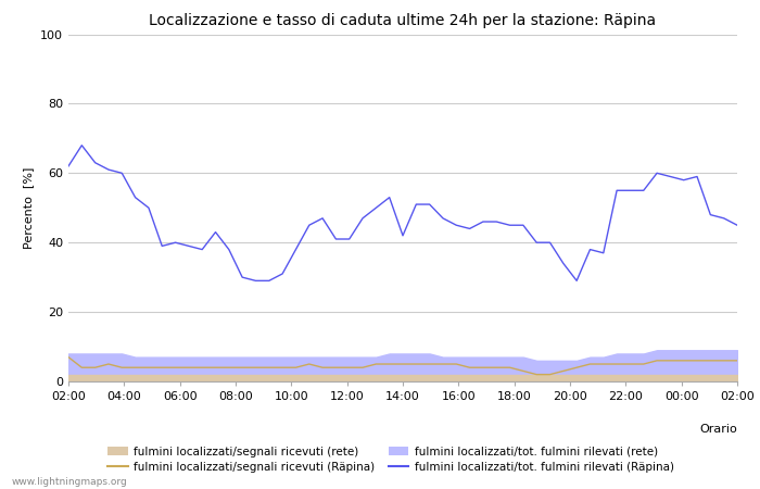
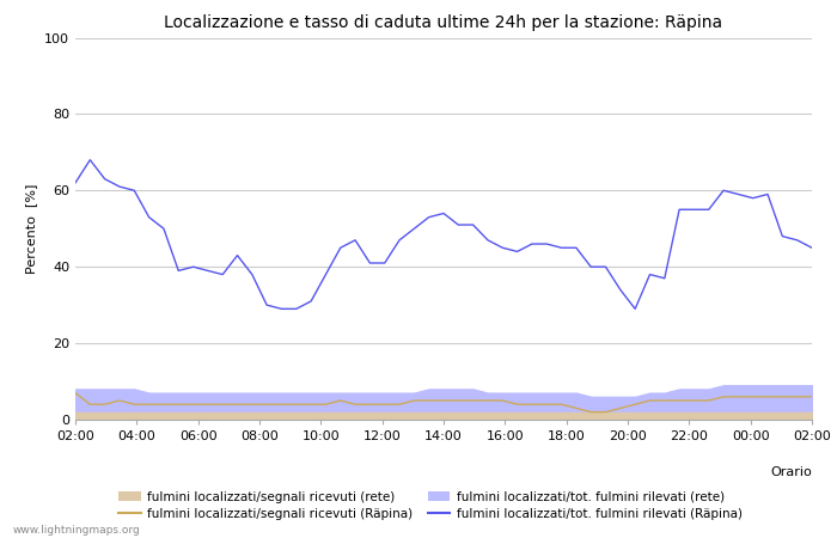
fulmini localizzati/tot. fulmini rilevati (Räpina)/14:00: 42 -> 54
